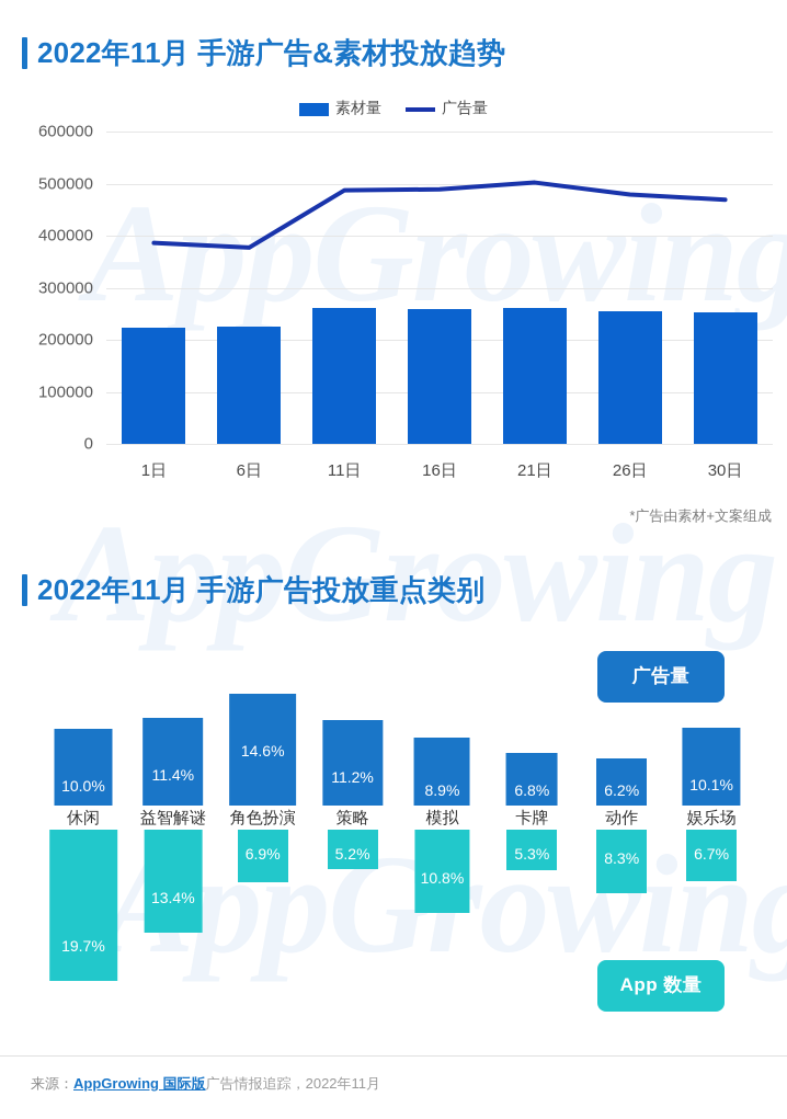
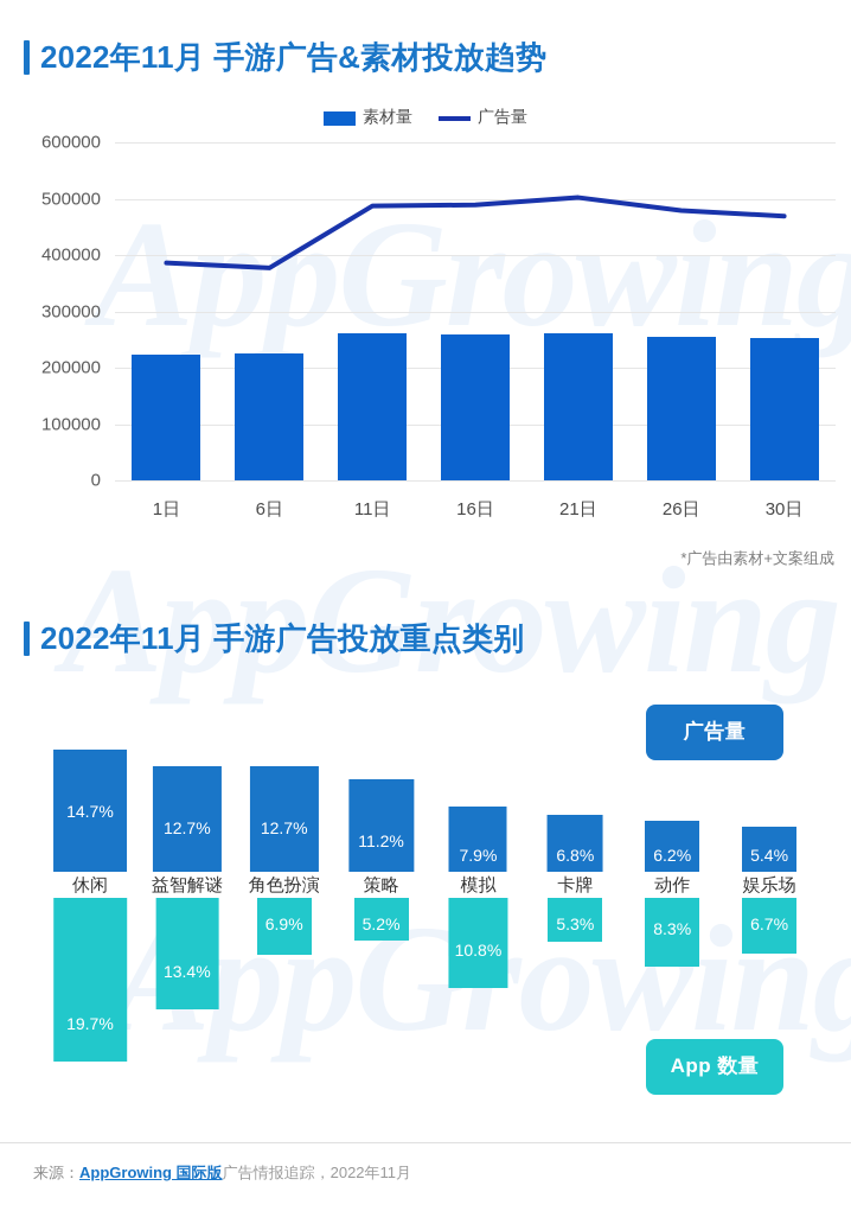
2022年11月 手游广告投放重点类别/广告量/休闲: 10.0% -> 14.7%
2022年11月 手游广告投放重点类别/广告量/益智解谜: 11.4% -> 12.7%
2022年11月 手游广告投放重点类别/广告量/角色扮演: 14.6% -> 12.7%
2022年11月 手游广告投放重点类别/广告量/模拟: 8.9% -> 7.9%
2022年11月 手游广告投放重点类别/广告量/娱乐场: 10.1% -> 5.4%
